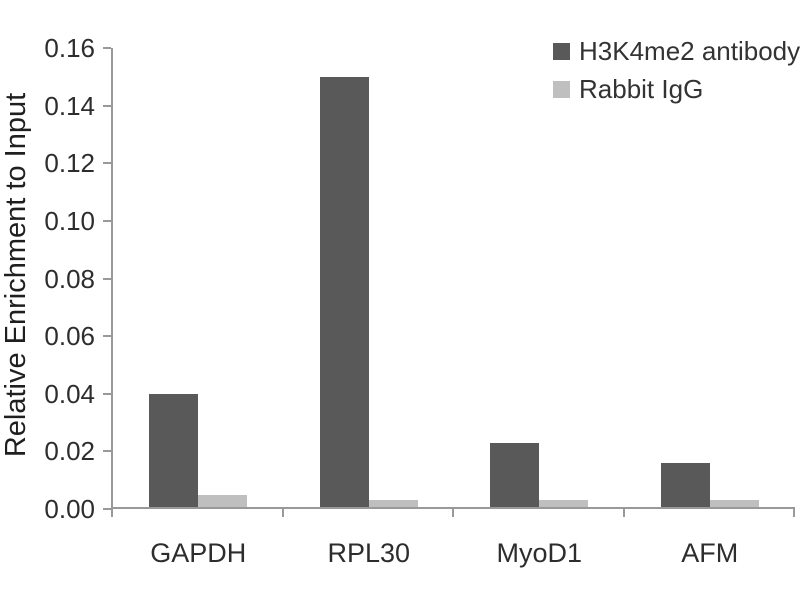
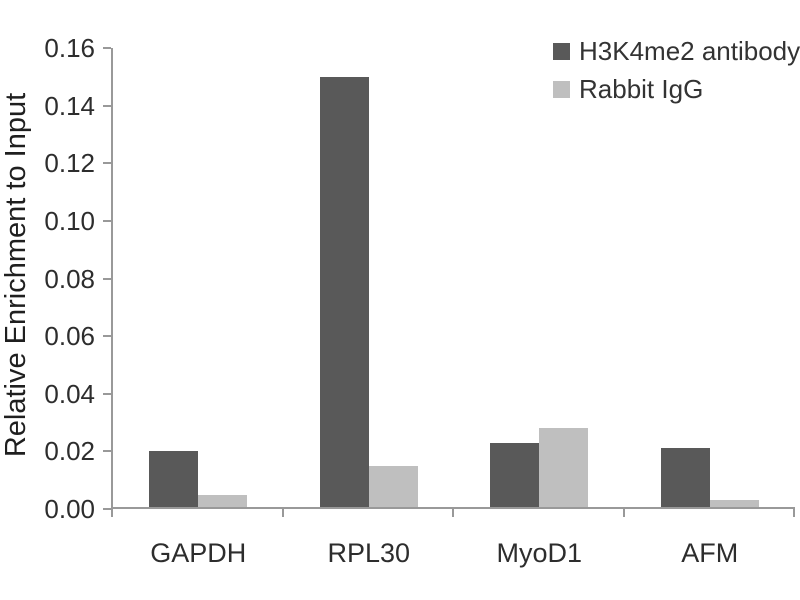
H3K4me2 antibody/GAPDH: 0.040 -> 0.020
Rabbit IgG/RPL30: 0.003 -> 0.015
Rabbit IgG/MyoD1: 0.003 -> 0.028
H3K4me2 antibody/AFM: 0.016 -> 0.021
